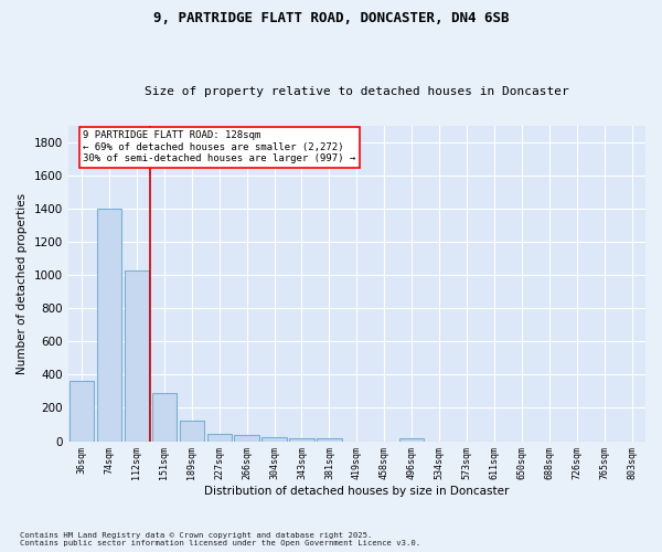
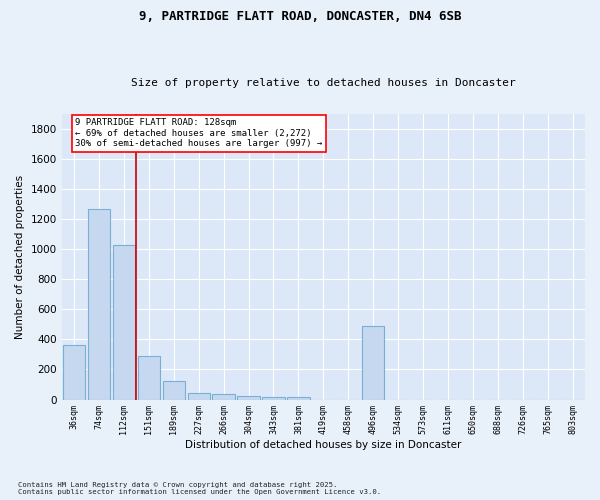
74sqm: 1400 -> 1270
496sqm: 20 -> 490
